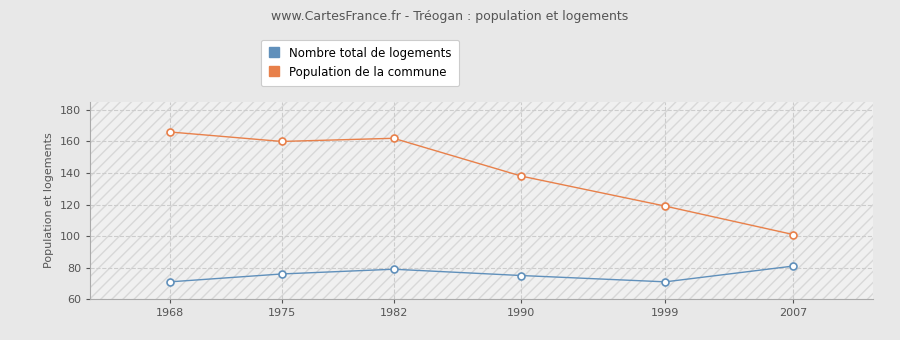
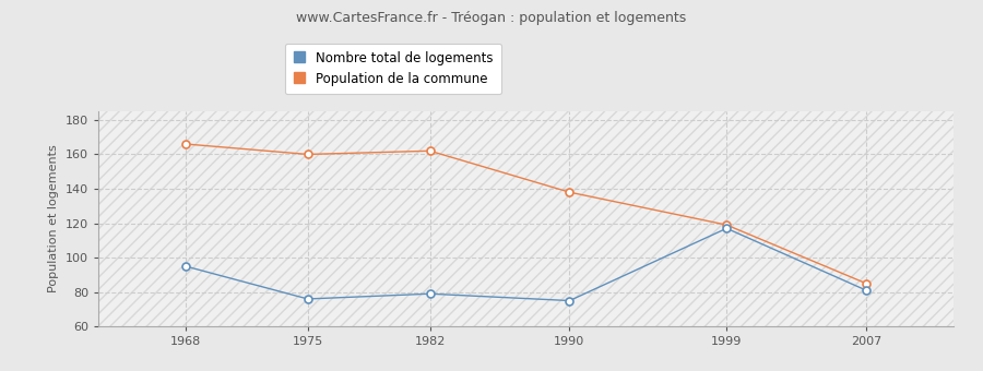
Nombre total de logements/1968: 71 -> 95
Nombre total de logements/1999: 71 -> 117
Population de la commune/2007: 101 -> 85
